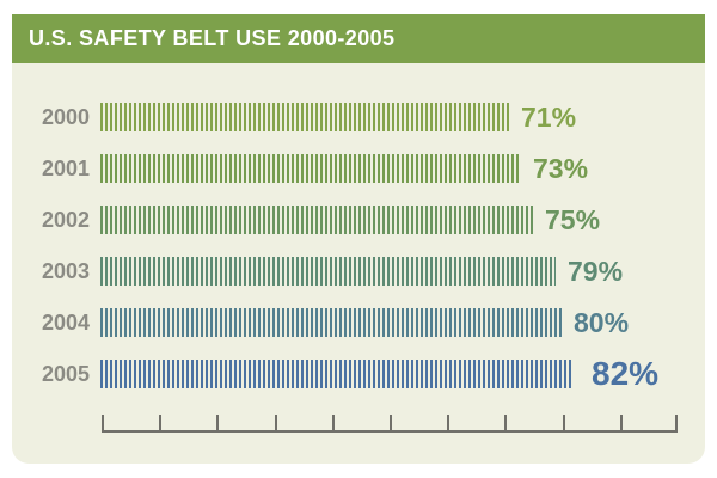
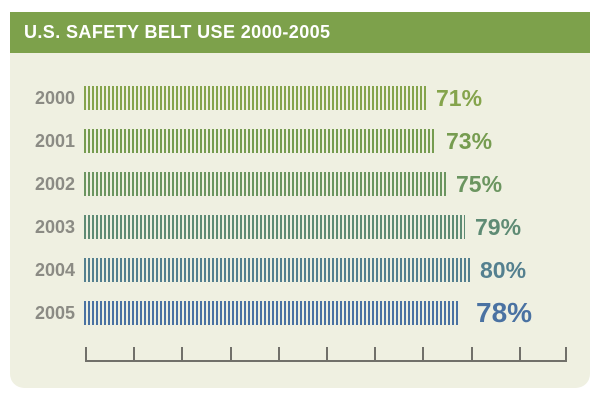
2005: 82% -> 78%
